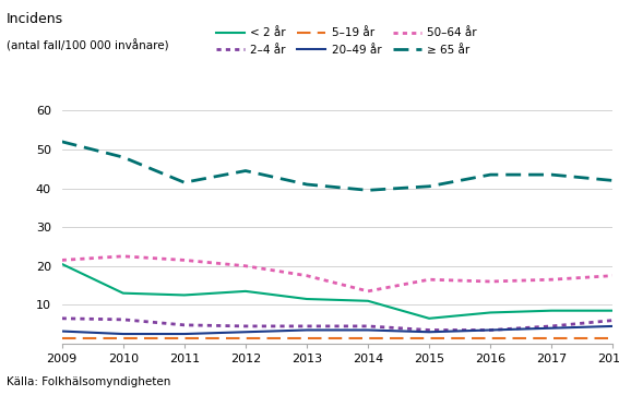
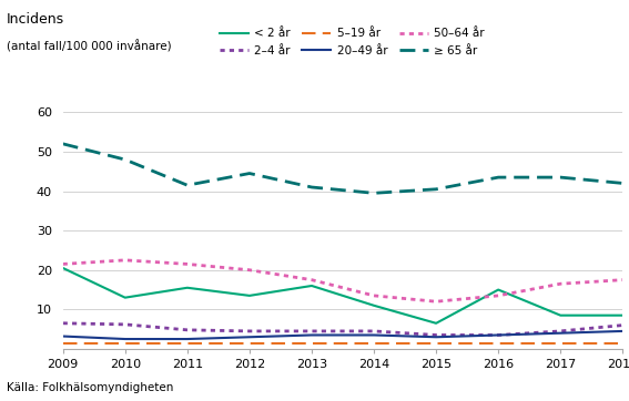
< 2 år/2011: 12.5 -> 15.5
< 2 år/2013: 11.5 -> 16.0
50–64 år/2015: 16.5 -> 12.0
< 2 år/2016: 8.0 -> 15.0
50–64 år/2016: 16.0 -> 13.5
